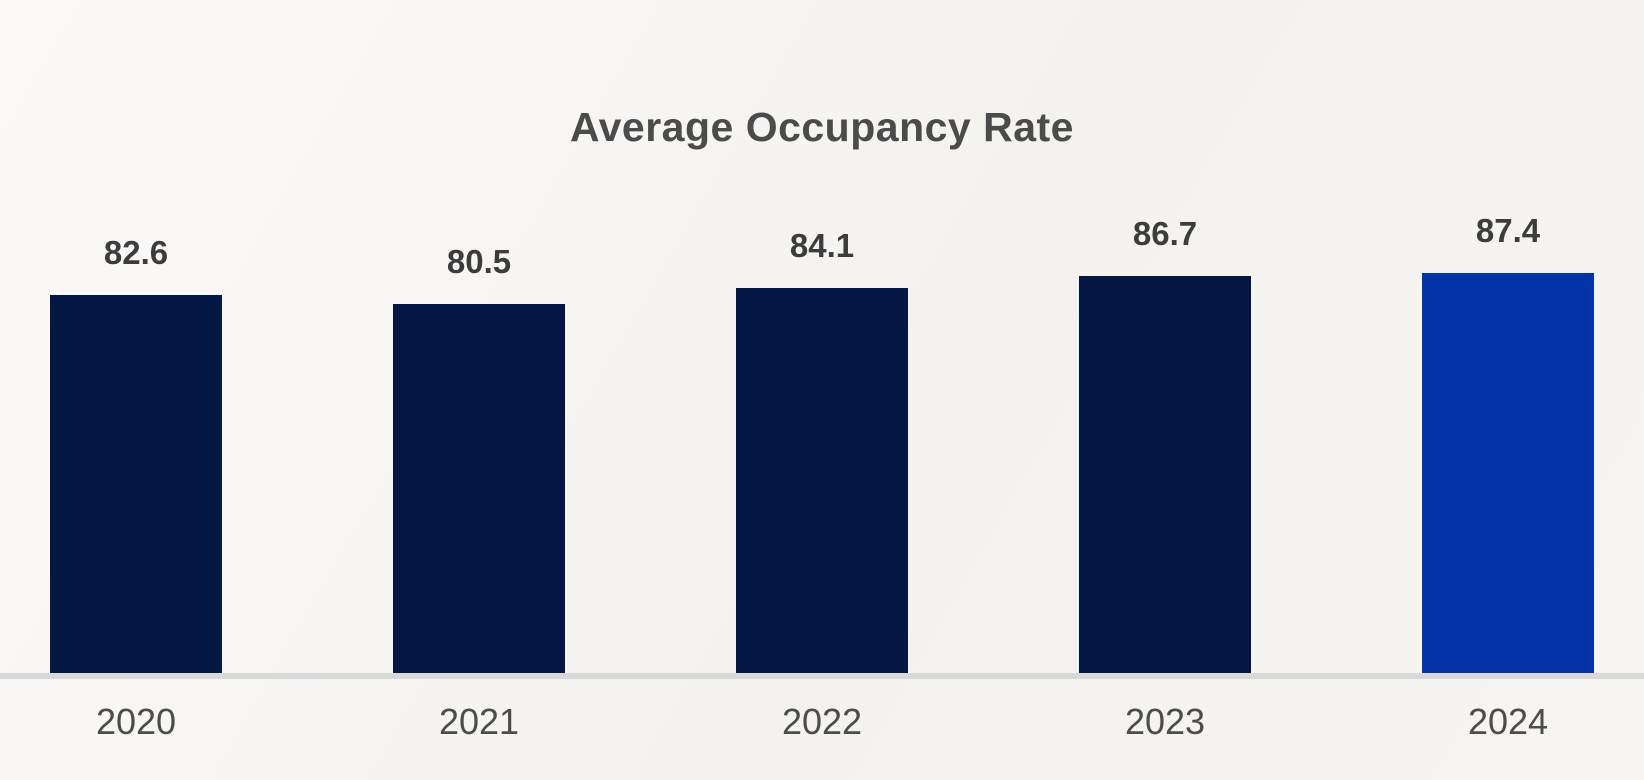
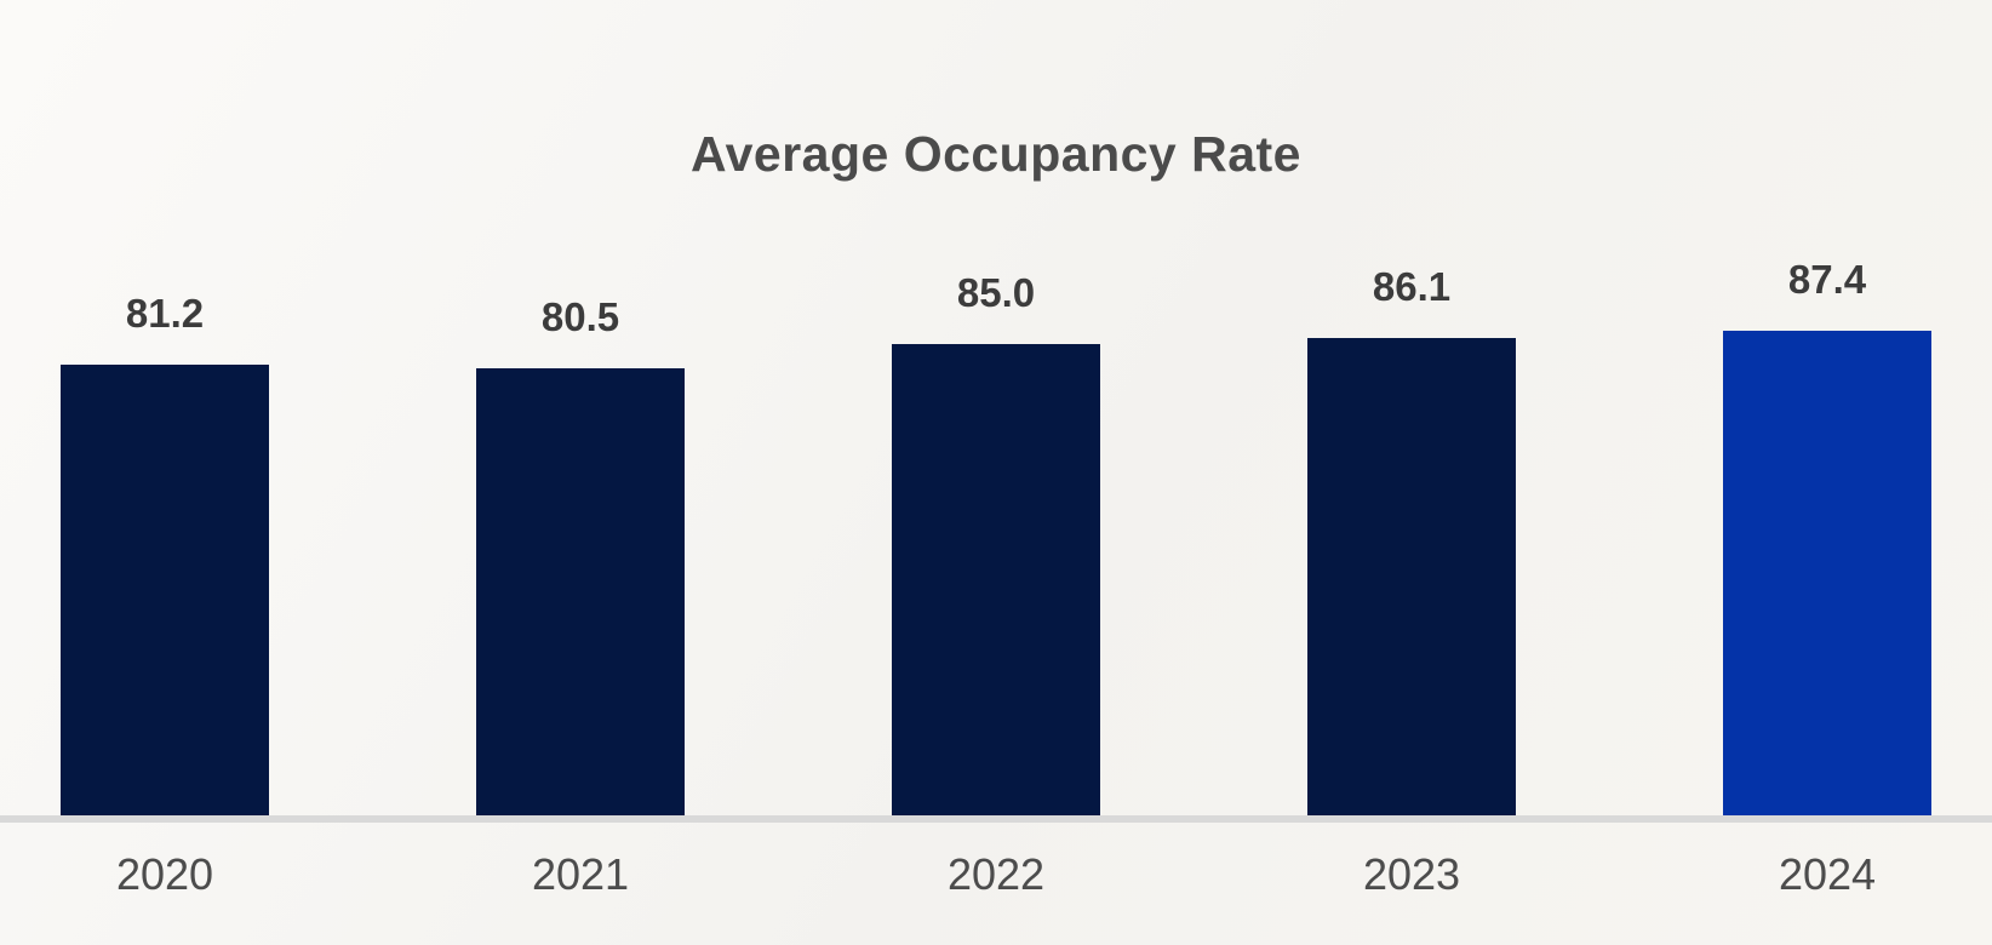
2020: 82.6 -> 81.2
2022: 84.1 -> 85.0
2023: 86.7 -> 86.1
